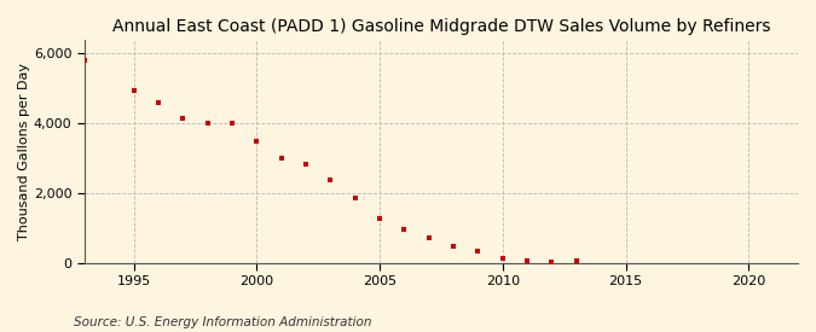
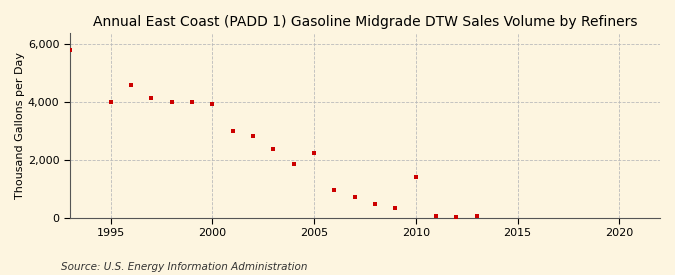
1995: 4,950 -> 4,000
2000: 3,480 -> 3,950
2005: 1,280 -> 2,250
2010: 120 -> 1,400
